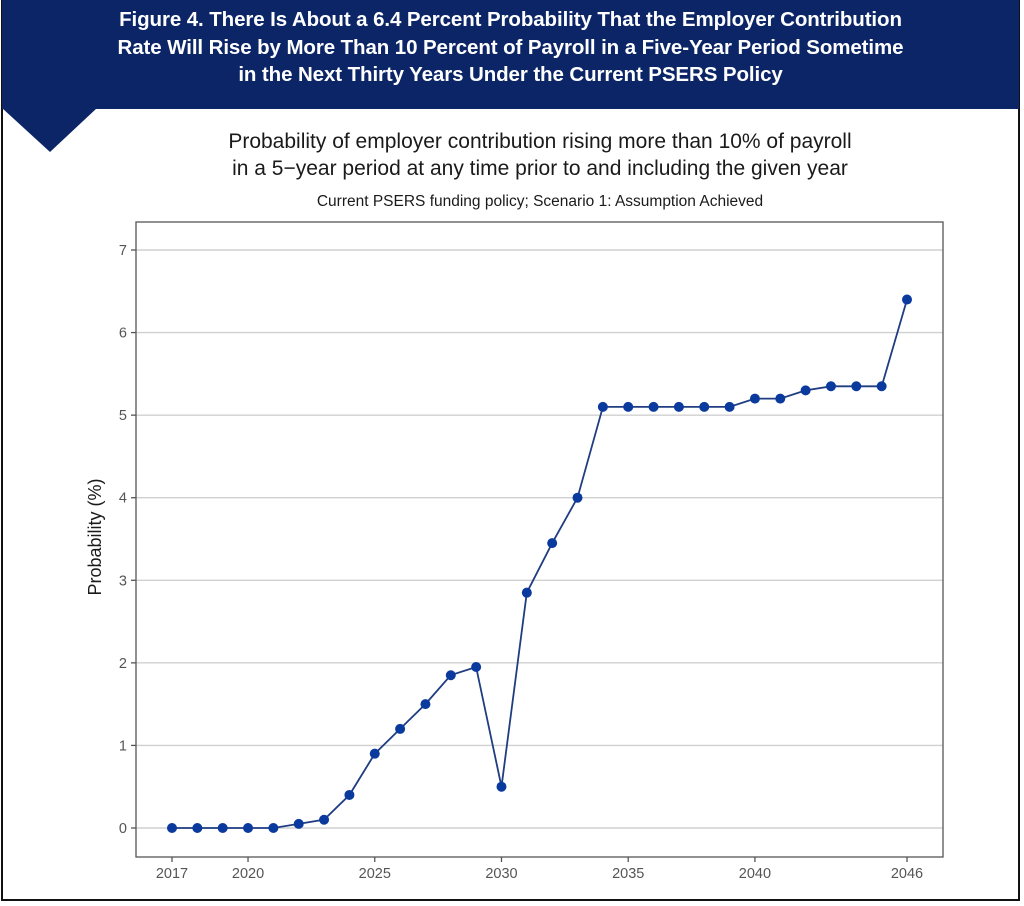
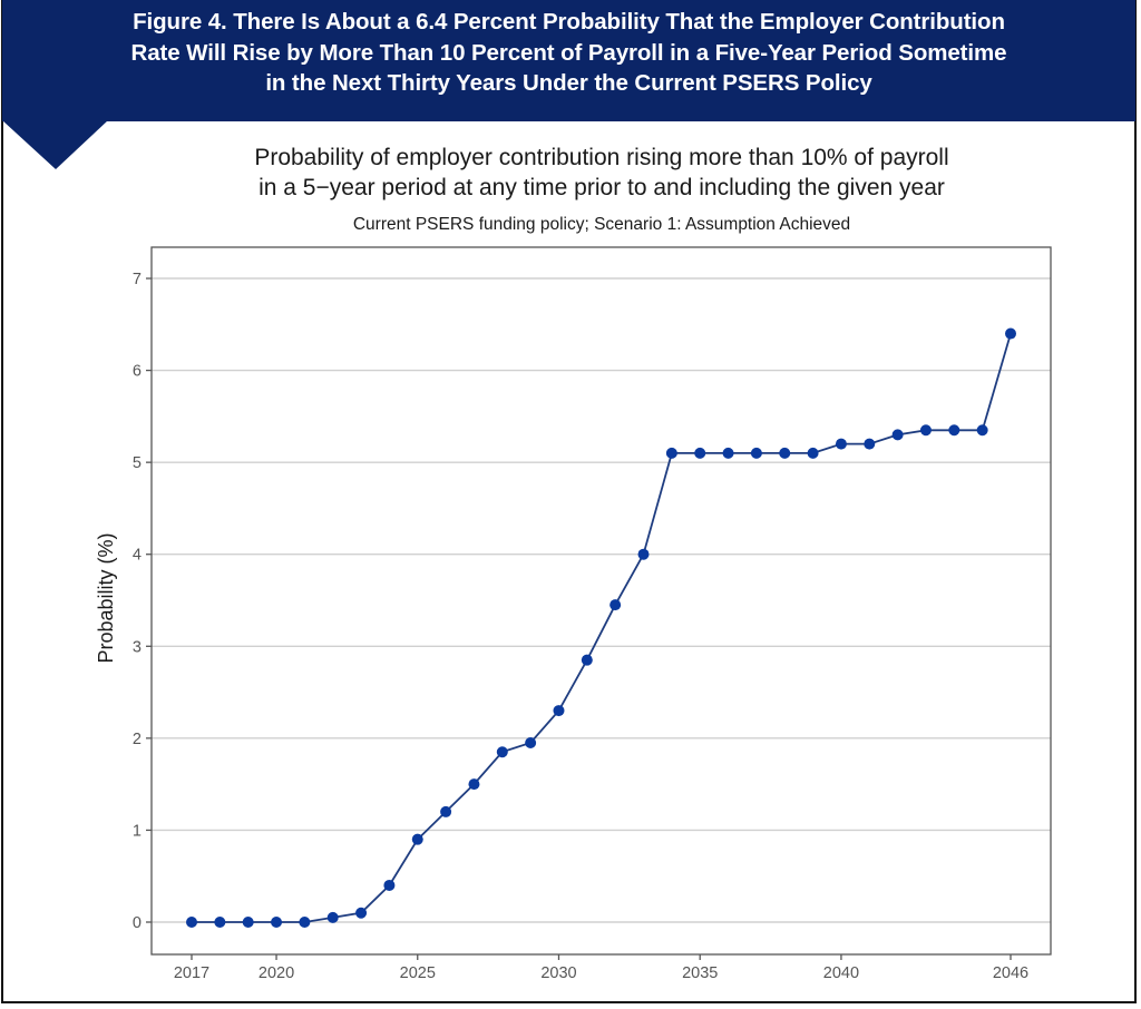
2030: 0.5 -> 2.3
